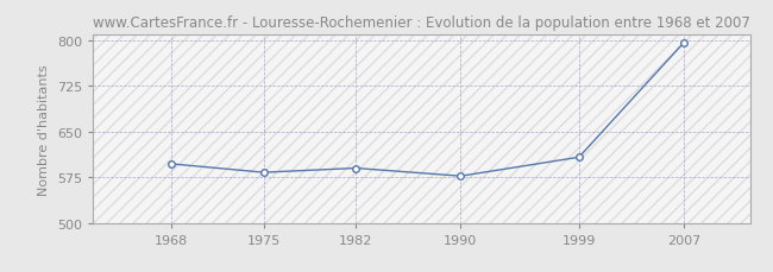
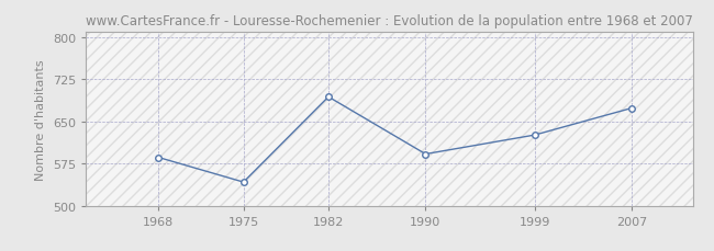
1968: 597 -> 586
1975: 583 -> 542
1982: 590 -> 694
1990: 577 -> 592
1999: 608 -> 626
2007: 797 -> 674
